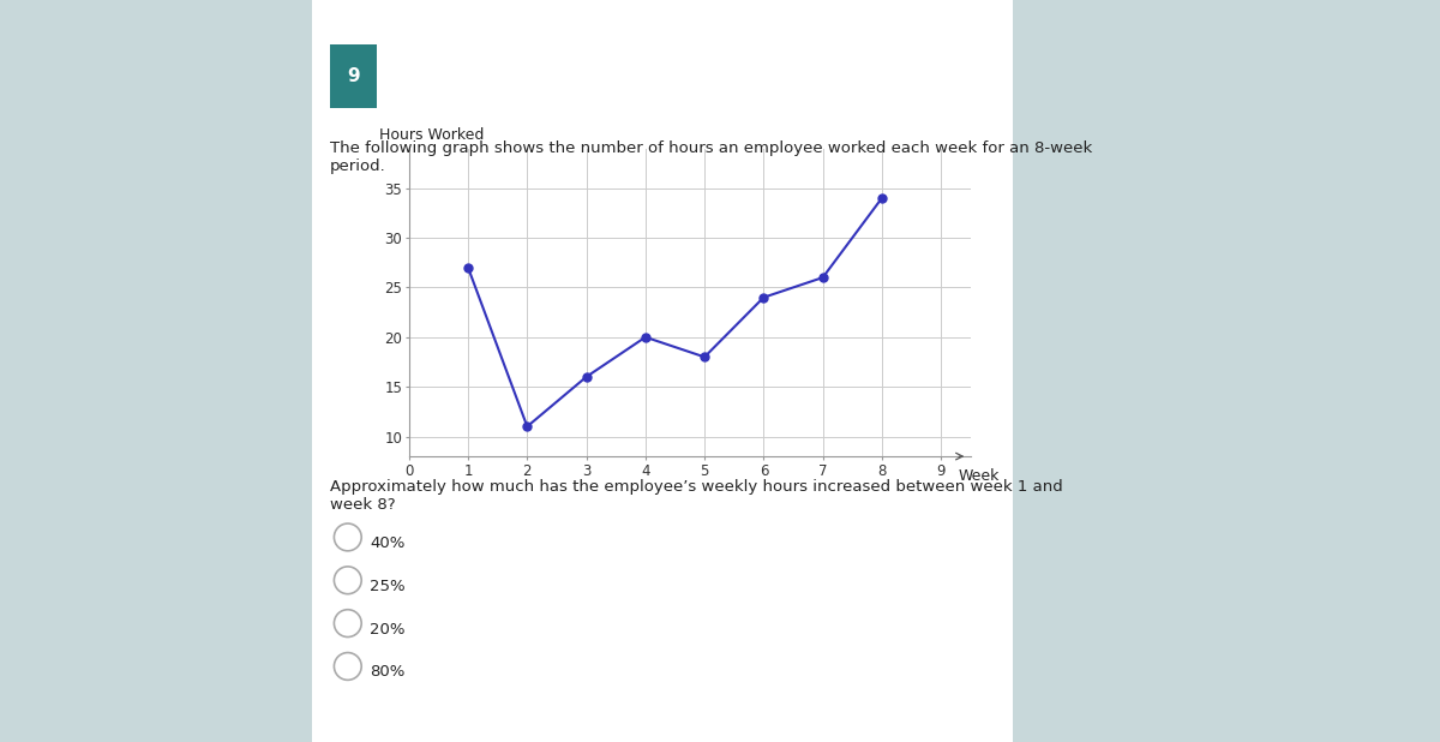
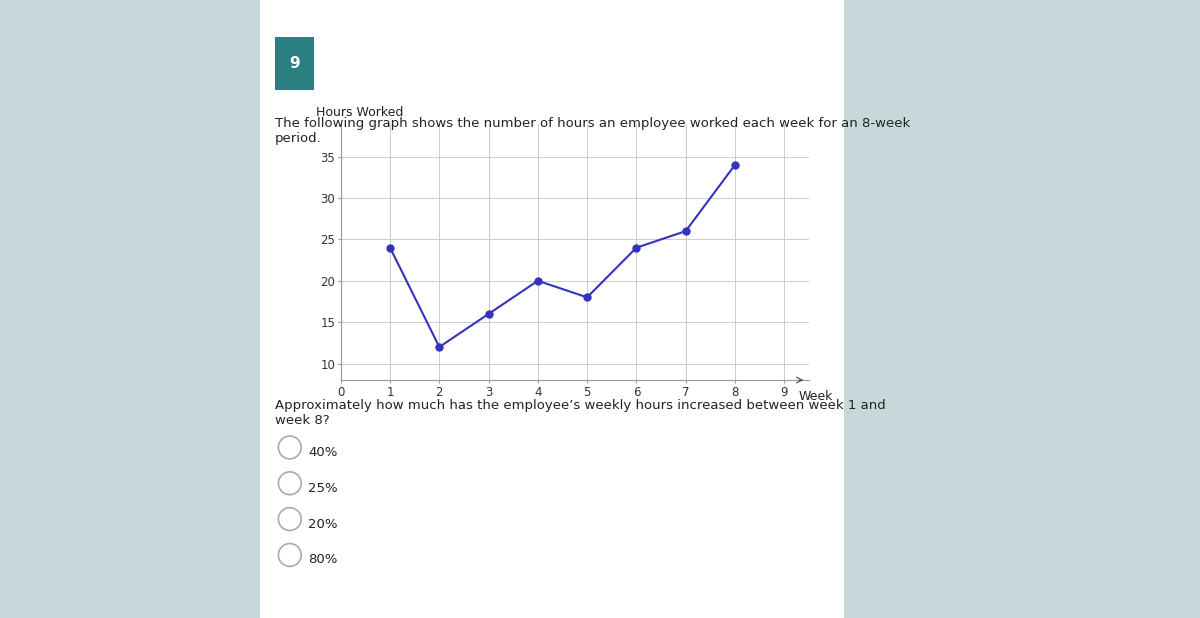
1: 27 -> 24
2: 11 -> 12
